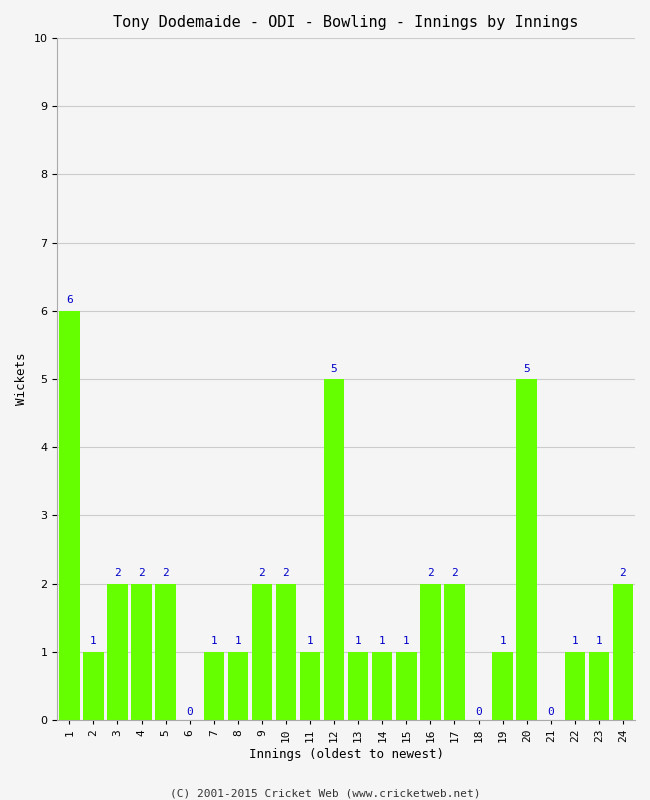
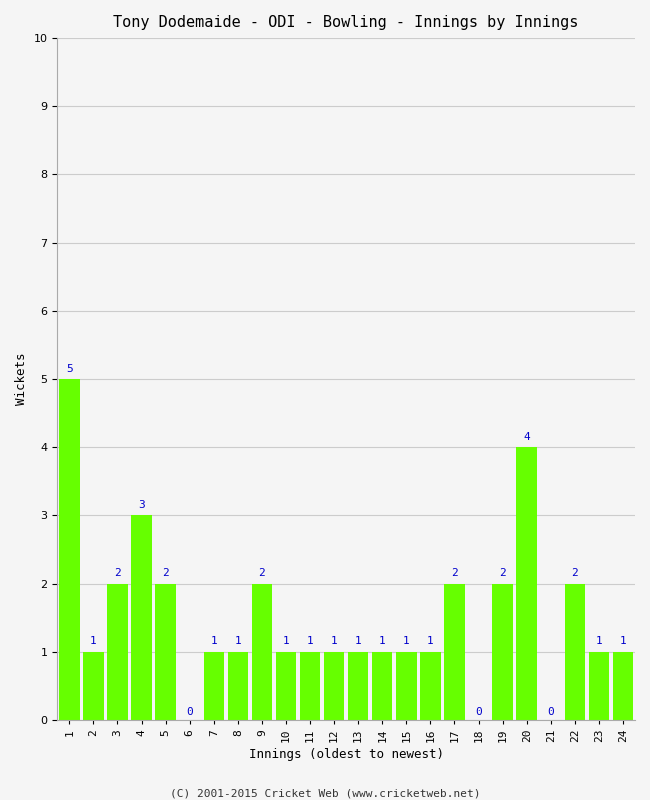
1: 6 -> 5
4: 2 -> 3
10: 2 -> 1
12: 5 -> 1
16: 2 -> 1
19: 1 -> 2
20: 5 -> 4
22: 1 -> 2
24: 2 -> 1
